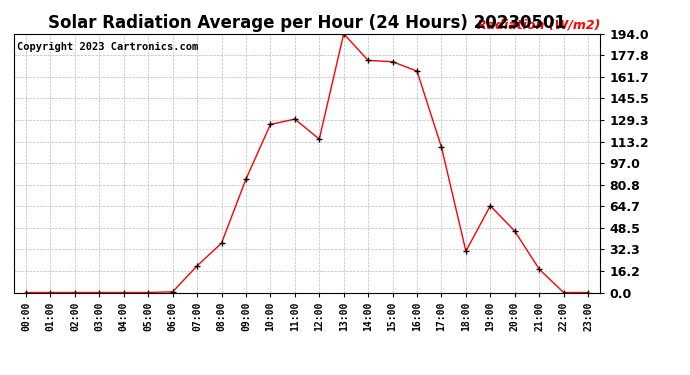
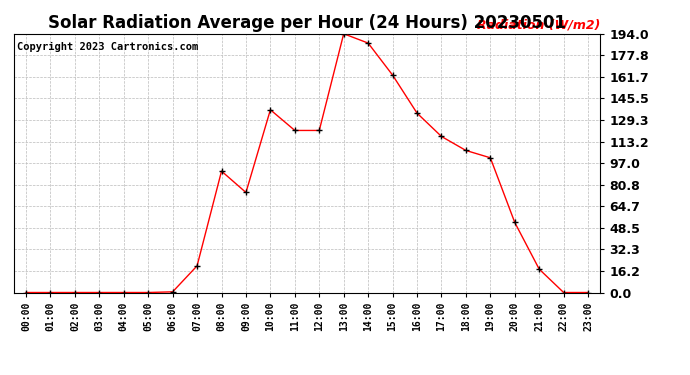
08:00: 37 -> 91
09:00: 85 -> 75
10:00: 126 -> 137
11:00: 130 -> 122
12:00: 115 -> 122
14:00: 174 -> 187
15:00: 173 -> 163
16:00: 166 -> 134
17:00: 109 -> 117
18:00: 31 -> 106
19:00: 65 -> 101
20:00: 46 -> 52
